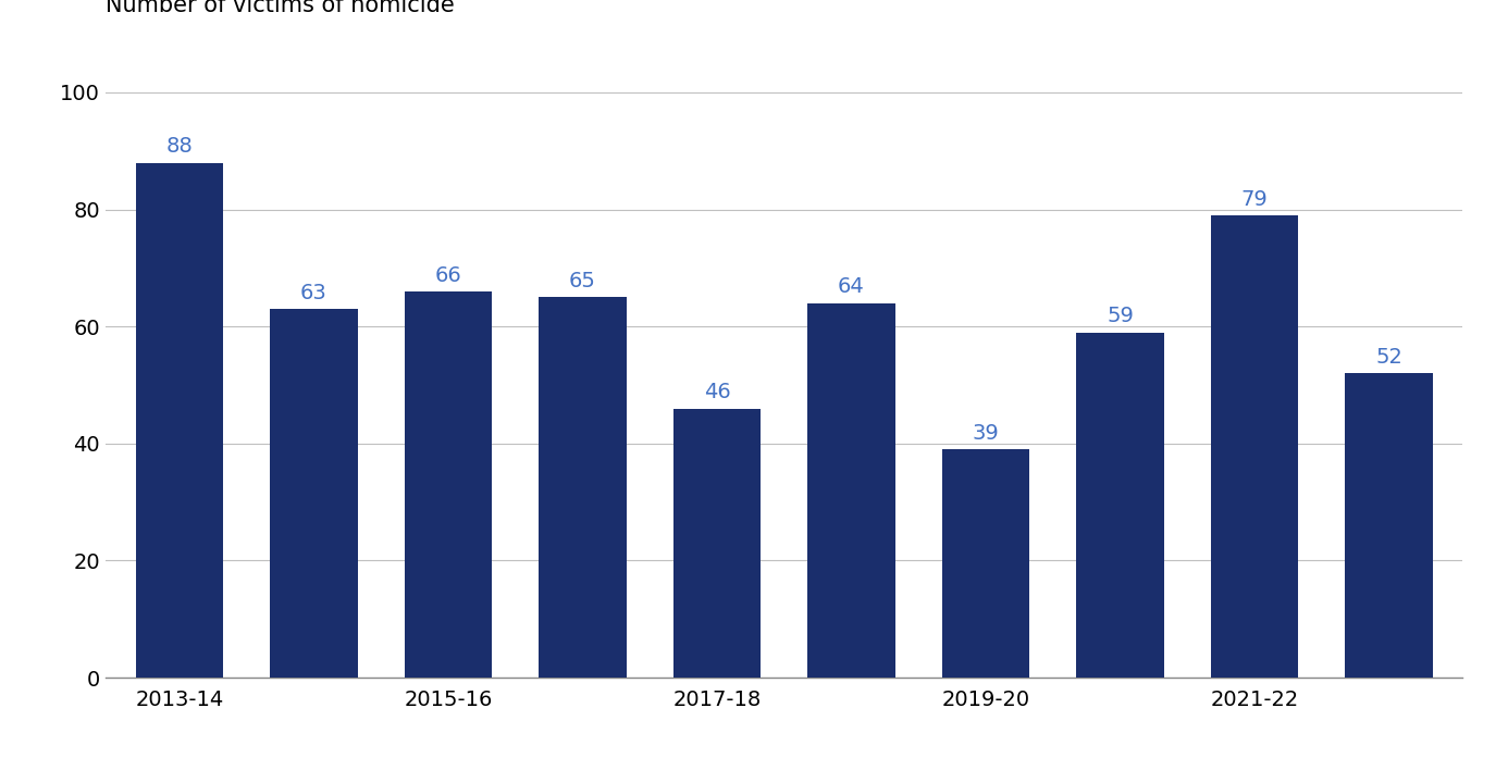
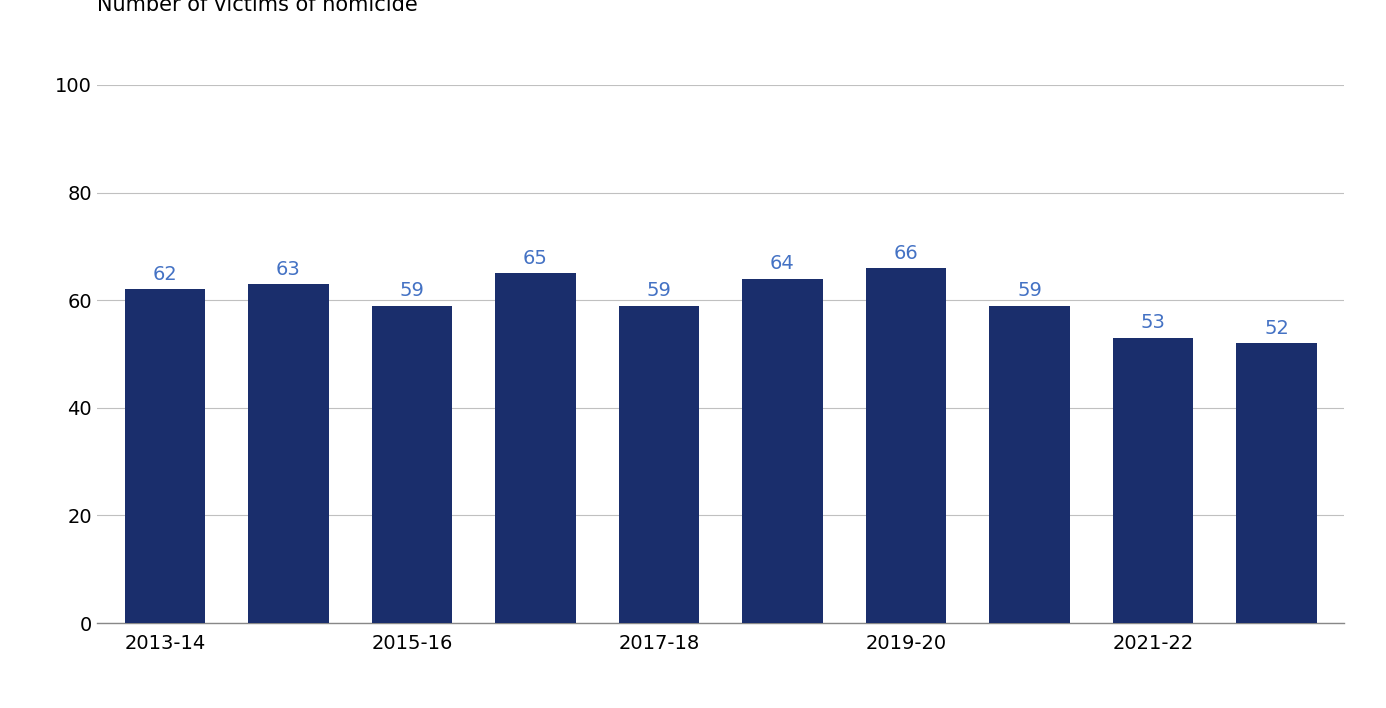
2013-14: 88 -> 62
2015-16: 66 -> 59
2017-18: 46 -> 59
2019-20: 39 -> 66
2021-22: 79 -> 53
